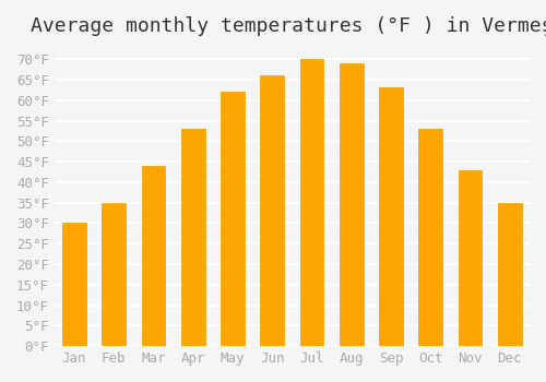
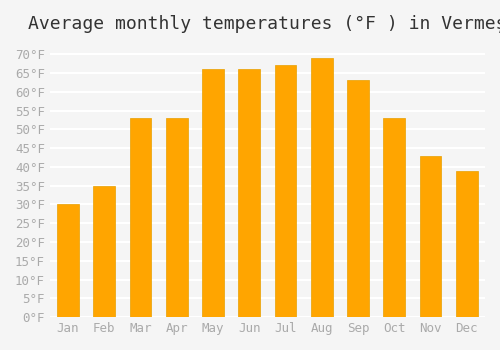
Mar: 44°F -> 53°F
May: 62°F -> 66°F
Jul: 70°F -> 67°F
Dec: 35°F -> 39°F
